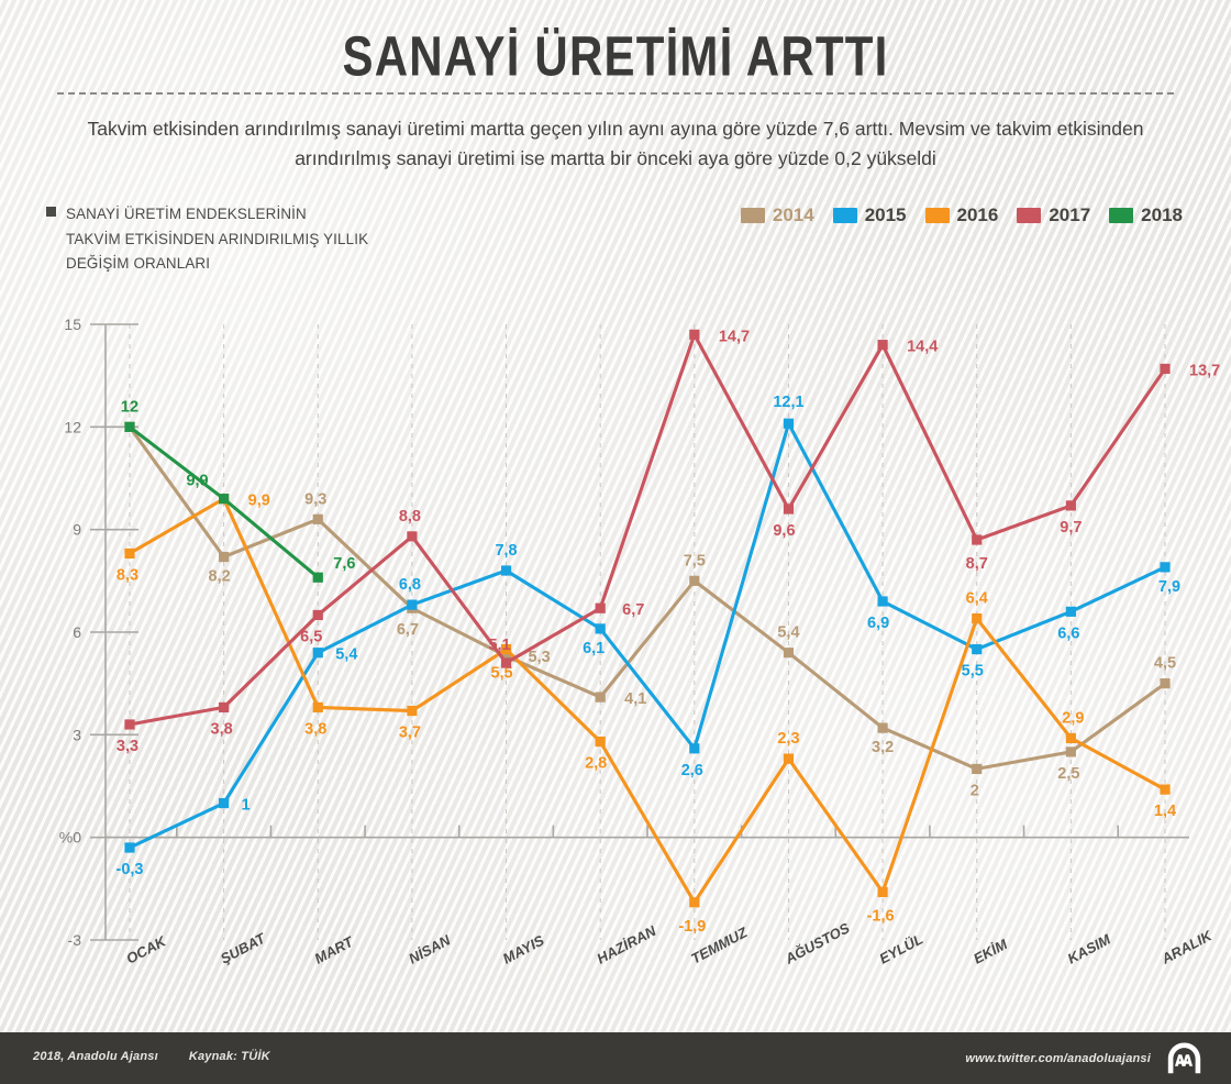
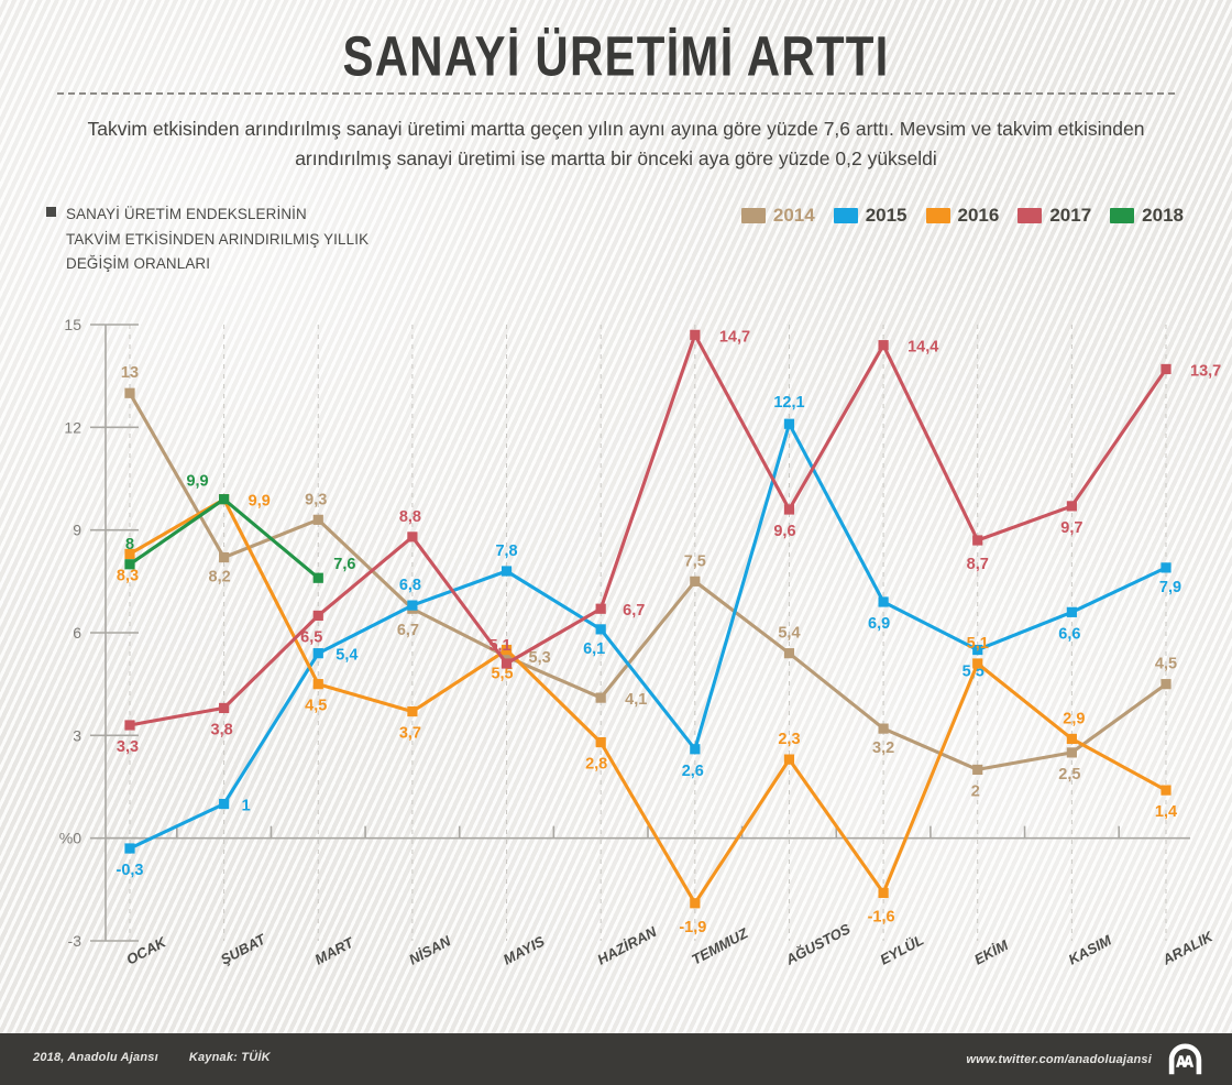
2014/OCAK: 12 -> 13
2018/OCAK: 12 -> 8
2016/MART: 3,8 -> 4,5
2016/EKİM: 6,4 -> 5,1
